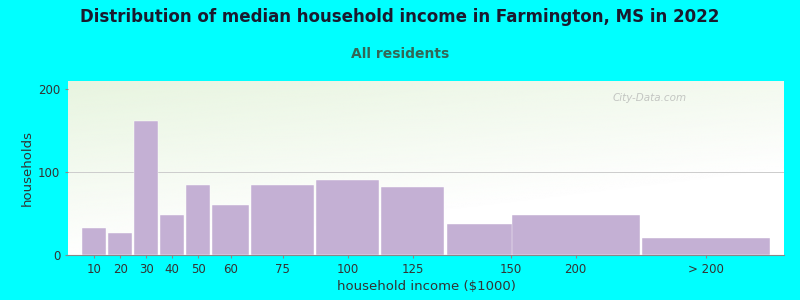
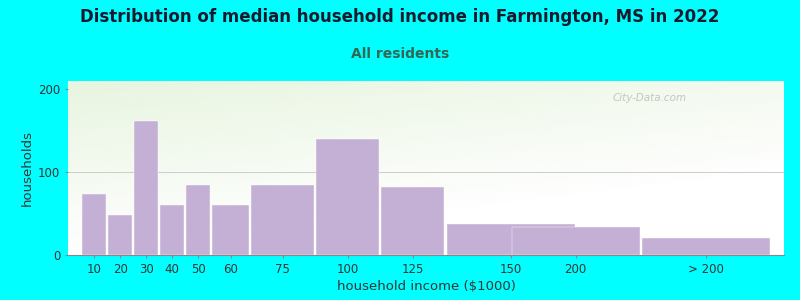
10: 33 -> 74
20: 27 -> 48
40: 48 -> 60
100: 90 -> 140
200: 48 -> 34
